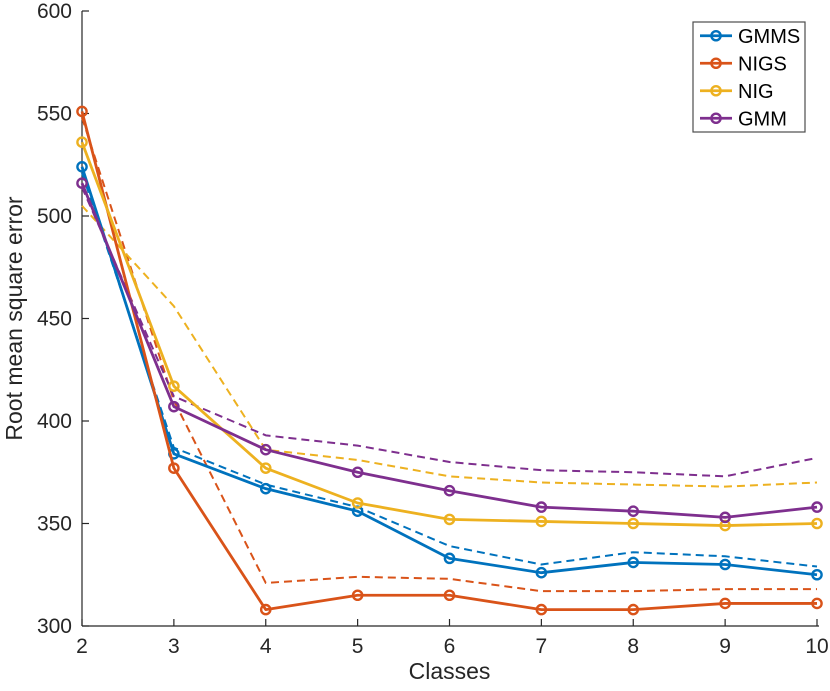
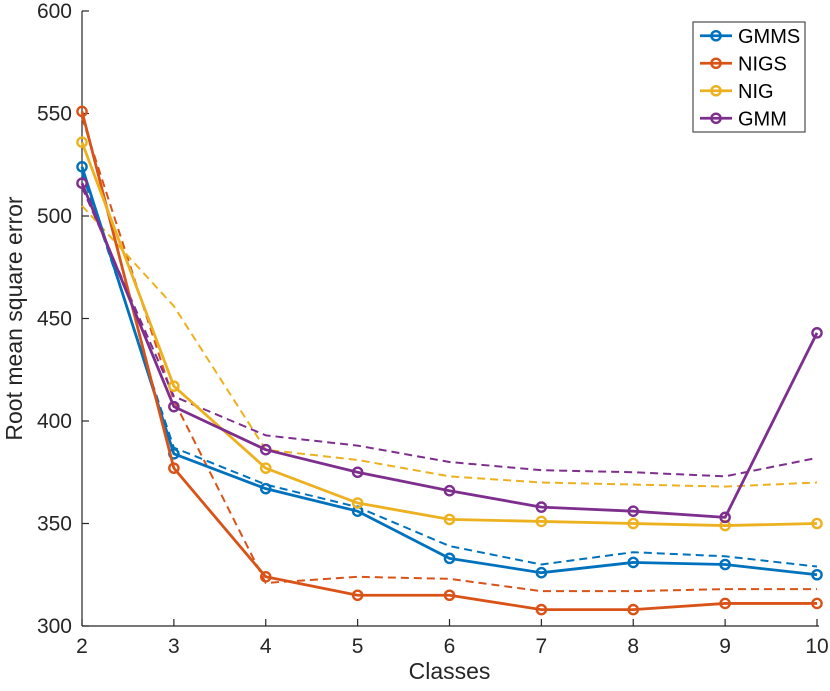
NIGS/4: 308 -> 324
GMM/10: 358 -> 443
